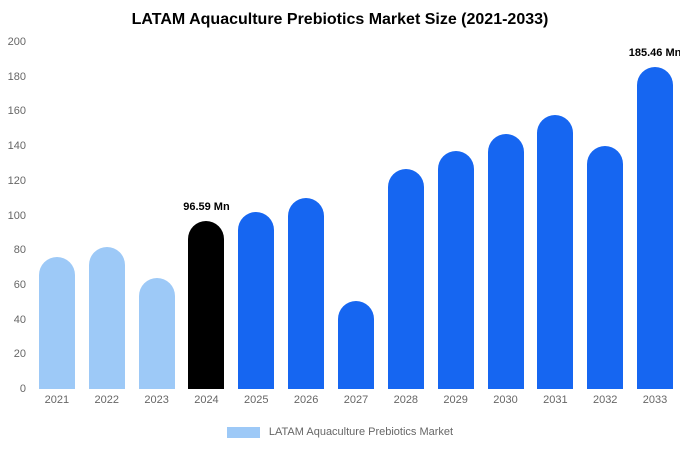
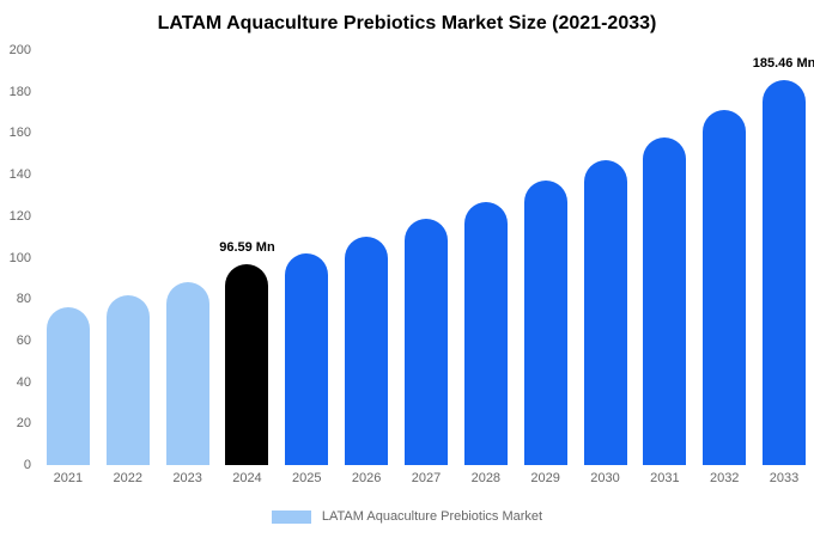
2023: 64 -> 88
2027: 51 -> 119
2032: 140 -> 171
